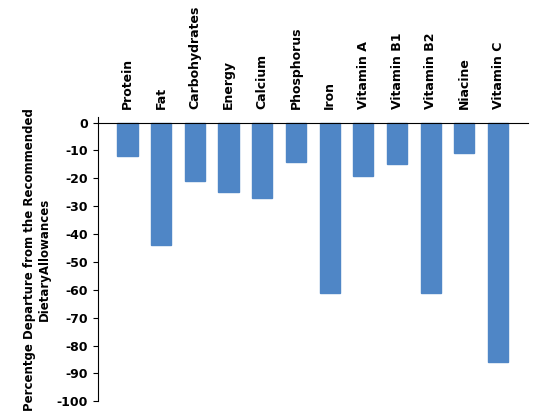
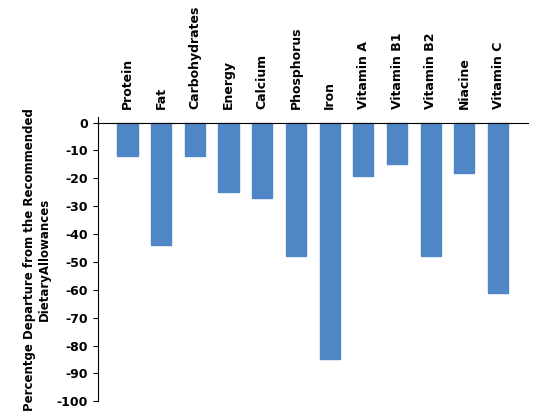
Carbohydrates: -21 -> -12
Phosphorus: -14 -> -48
Iron: -61 -> -85
Vitamin B2: -61 -> -48
Niacine: -11 -> -18
Vitamin C: -86 -> -61
